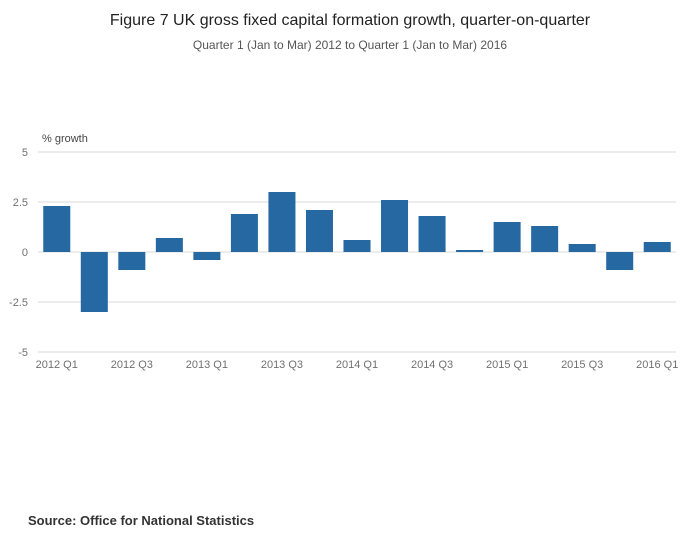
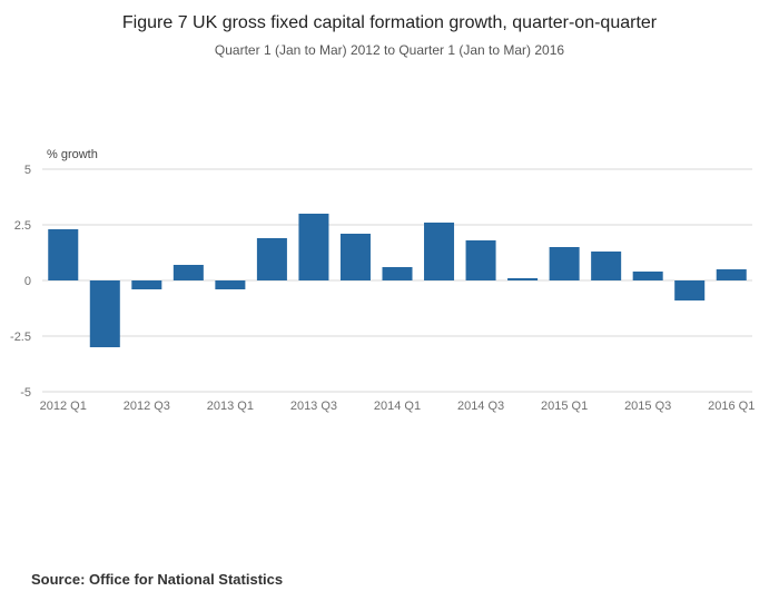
2012 Q3: -0.9 -> -0.4
